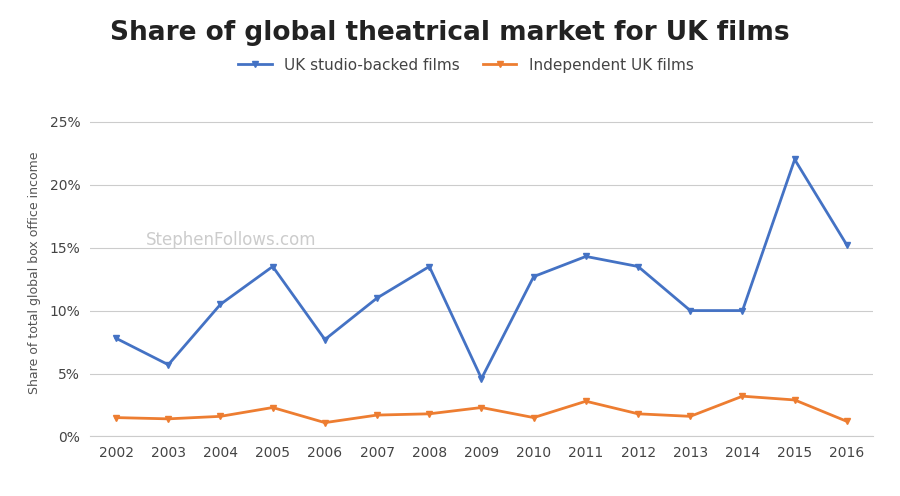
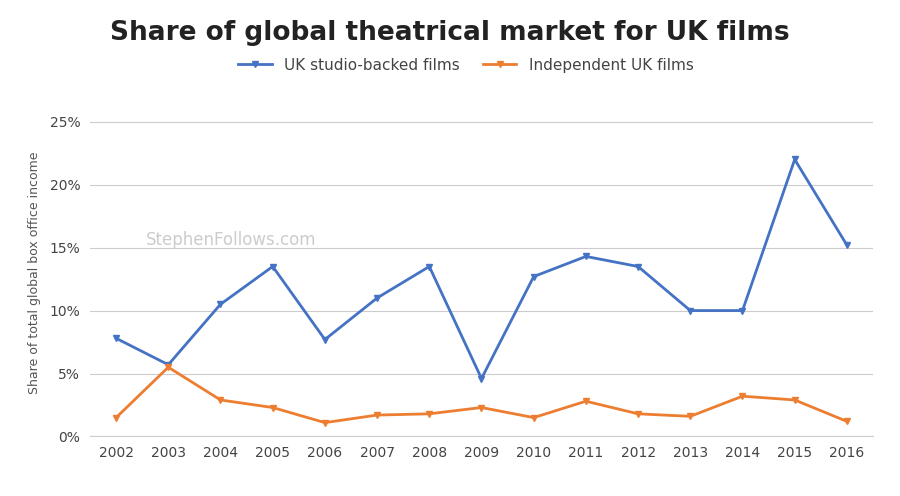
Independent UK films/2003: 1.4% -> 5.5%
Independent UK films/2004: 1.6% -> 2.9%
